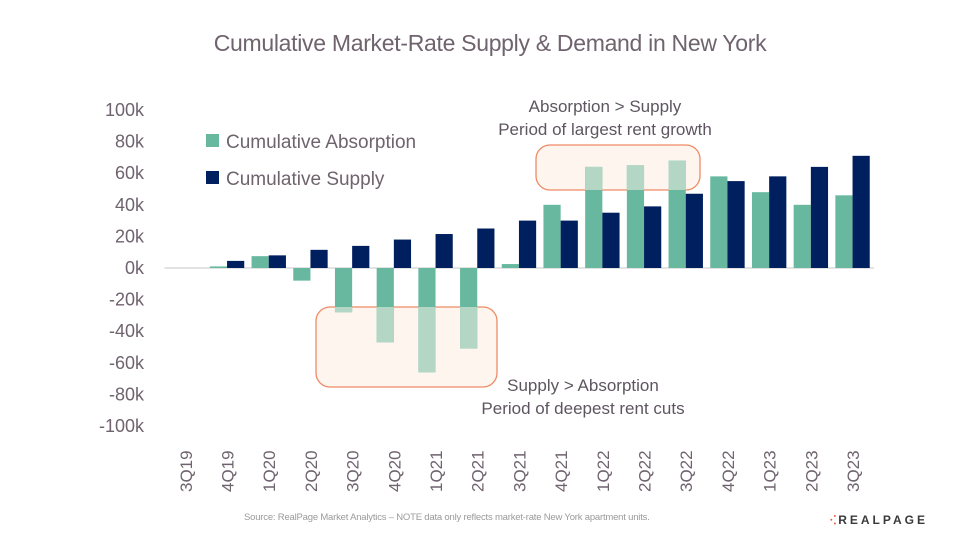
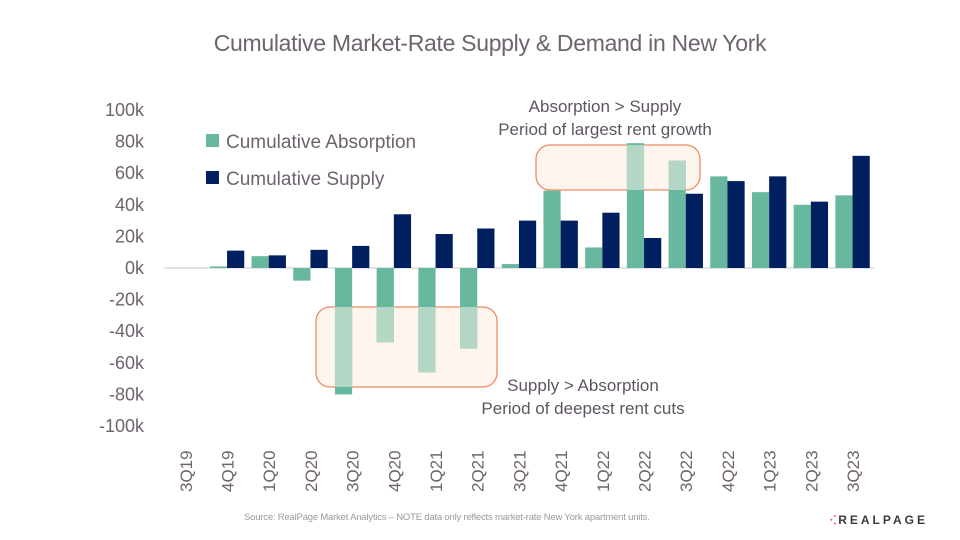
Cumulative Supply/4Q19: 4k -> 11k
Cumulative Absorption/3Q20: -28k -> -80k
Cumulative Supply/4Q20: 18k -> 34k
Cumulative Absorption/4Q21: 40k -> 49k
Cumulative Absorption/1Q22: 64k -> 13k
Cumulative Absorption/2Q22: 65k -> 79k
Cumulative Supply/2Q22: 39k -> 19k
Cumulative Supply/2Q23: 64k -> 42k
